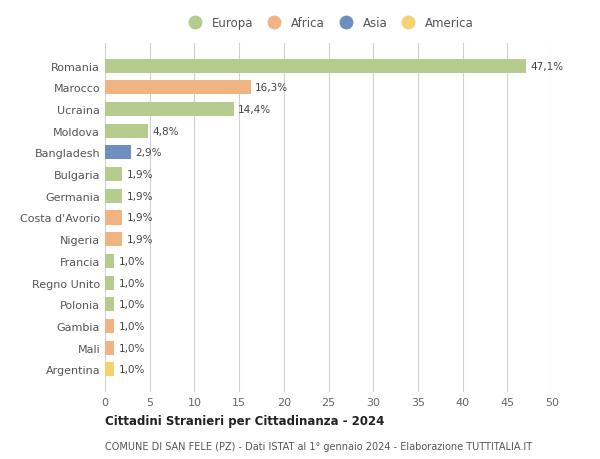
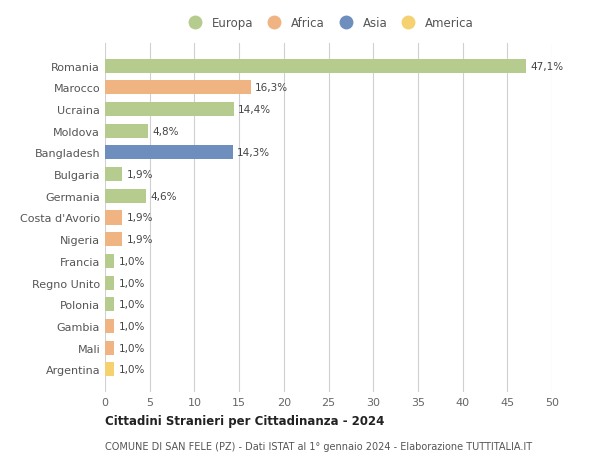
Bangladesh: 2,9% -> 14,3%
Germania: 1,9% -> 4,6%
